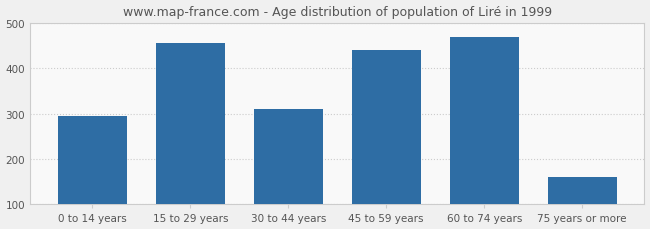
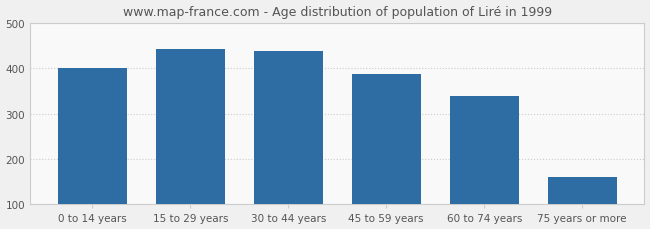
0 to 14 years: 295 -> 400
15 to 29 years: 455 -> 443
30 to 44 years: 310 -> 438
45 to 59 years: 440 -> 388
60 to 74 years: 470 -> 338
